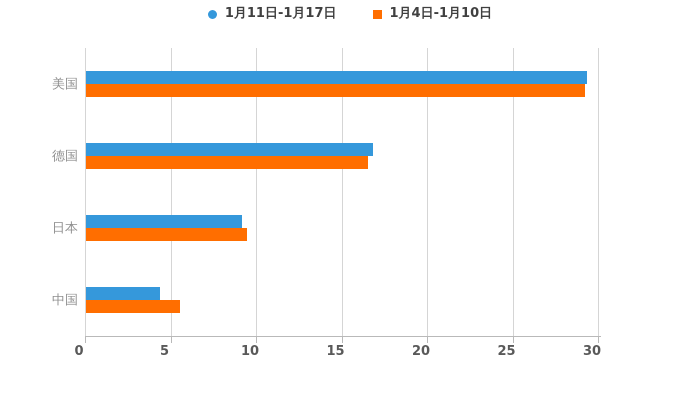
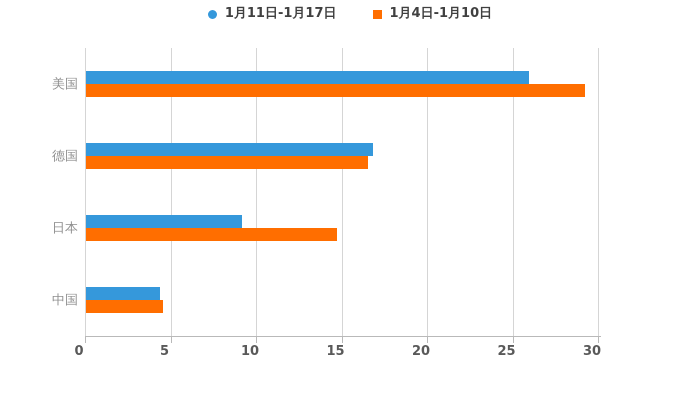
1月11日-1月17日/美国: 29.3 -> 25.9
1月4日-1月10日/日本: 9.4 -> 14.7
1月4日-1月10日/中国: 5.5 -> 4.5
